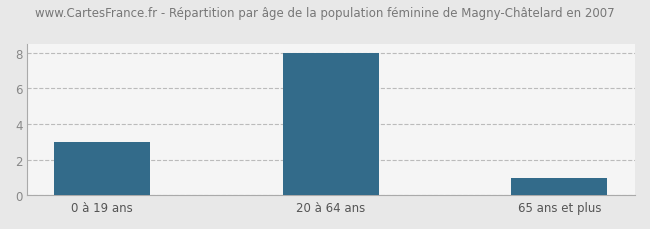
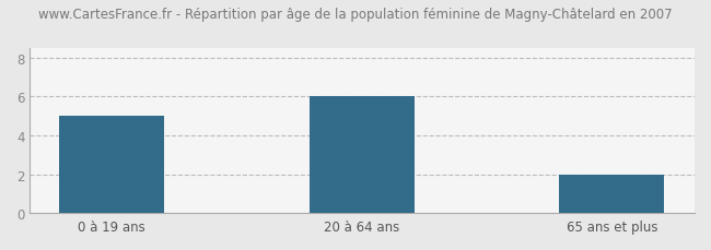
0 à 19 ans: 3 -> 5
20 à 64 ans: 8 -> 6
65 ans et plus: 1 -> 2
